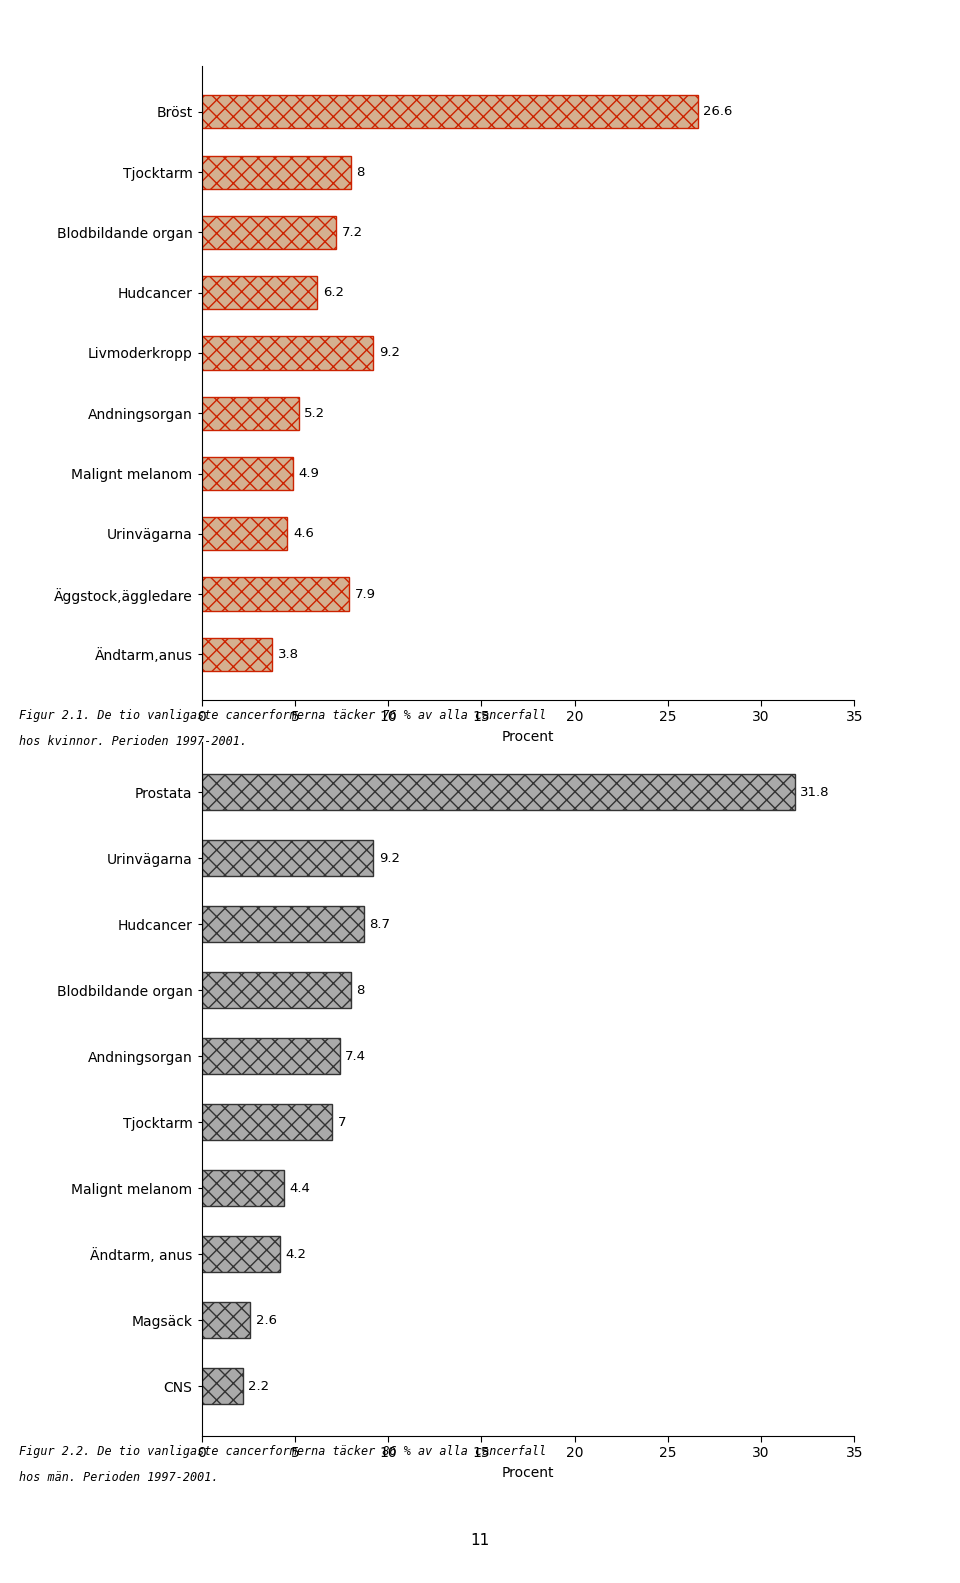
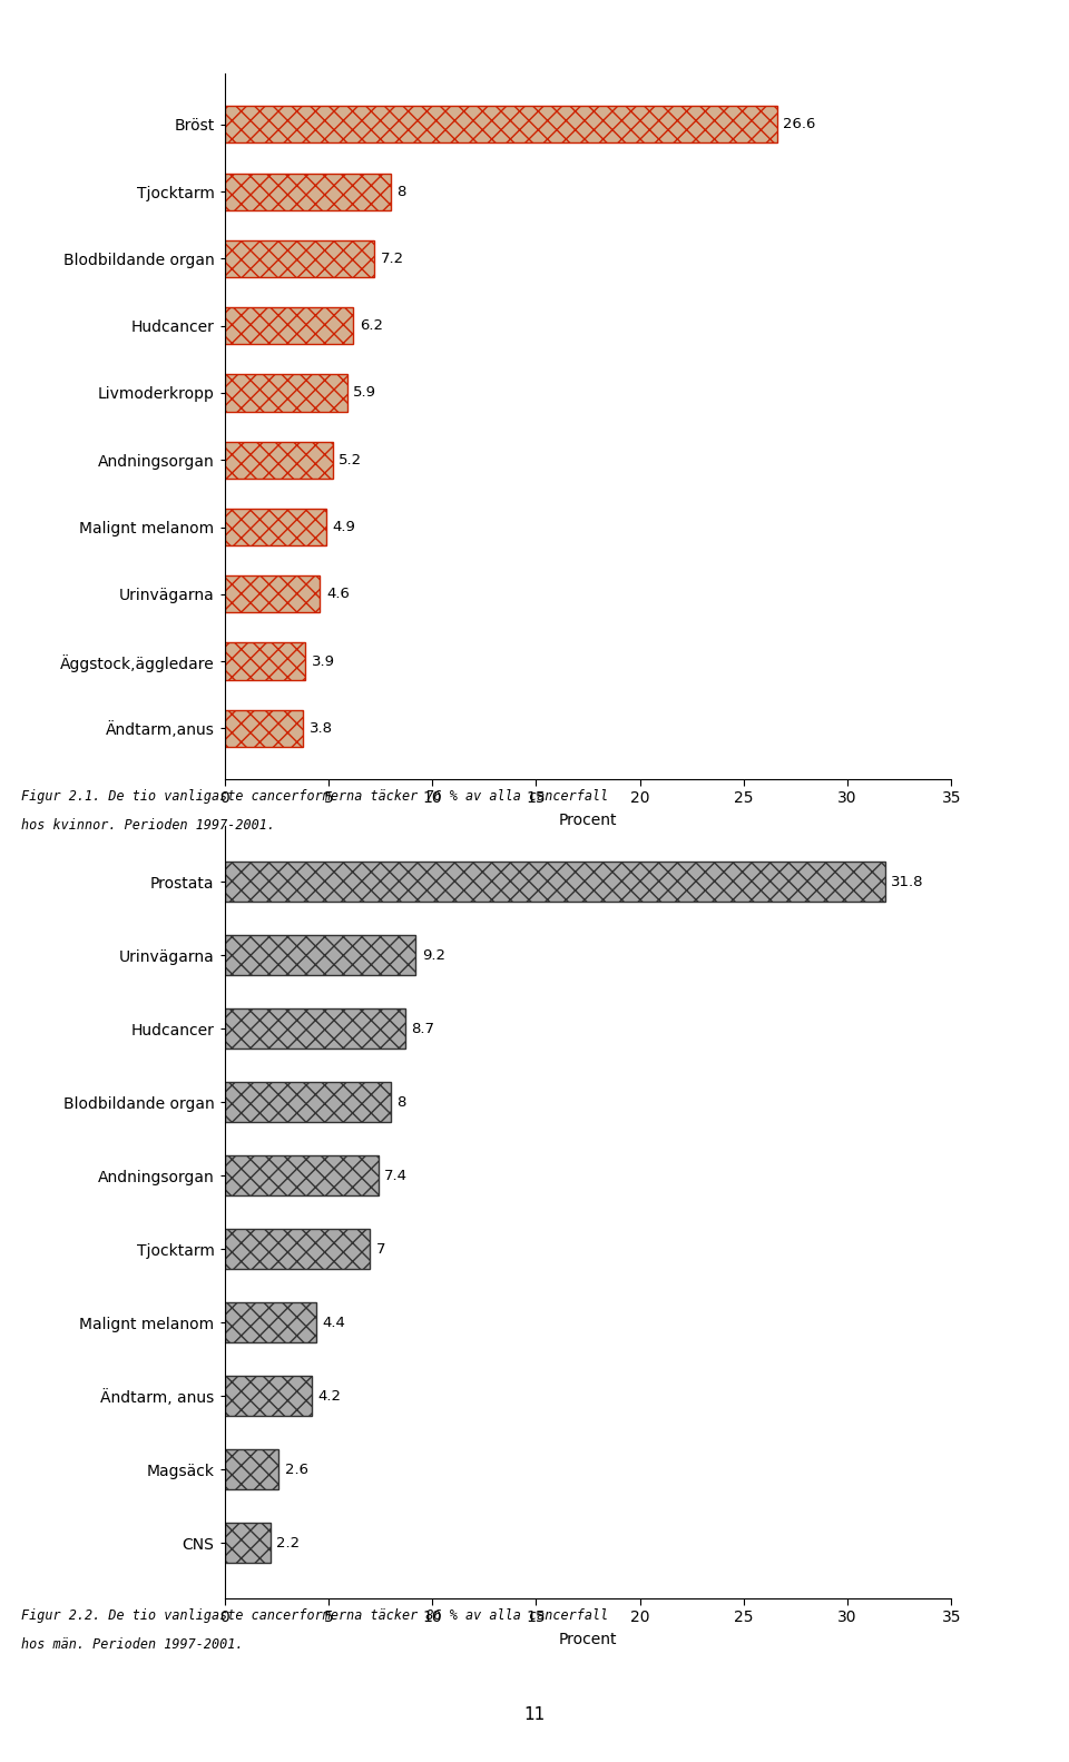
Livmoderkropp: 9.2 -> 5.9
Äggstock,äggledare: 7.9 -> 3.9
